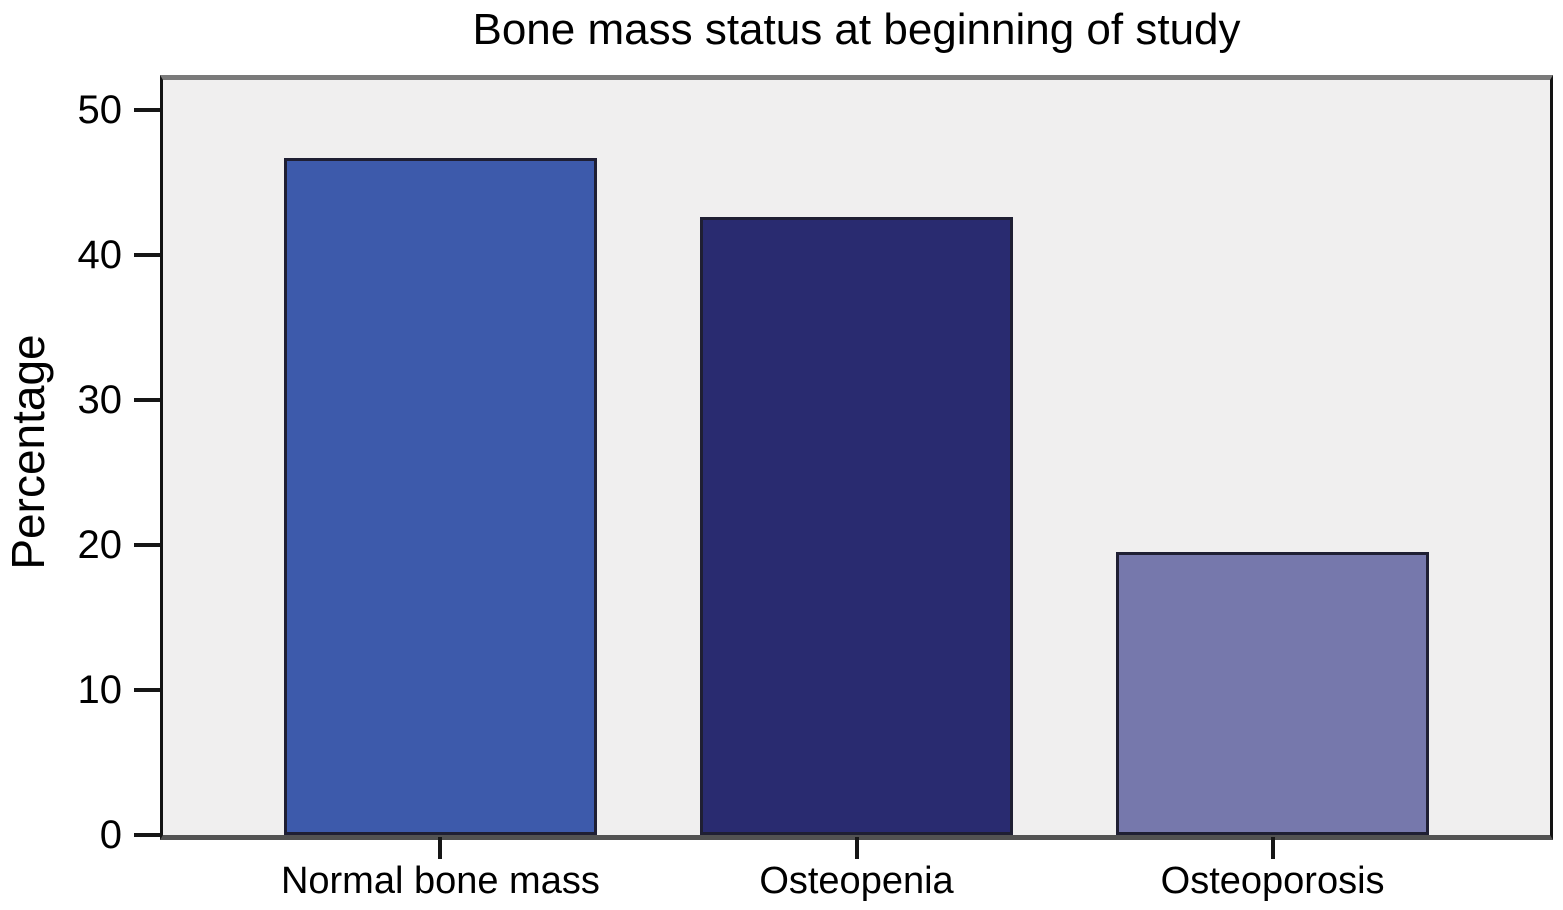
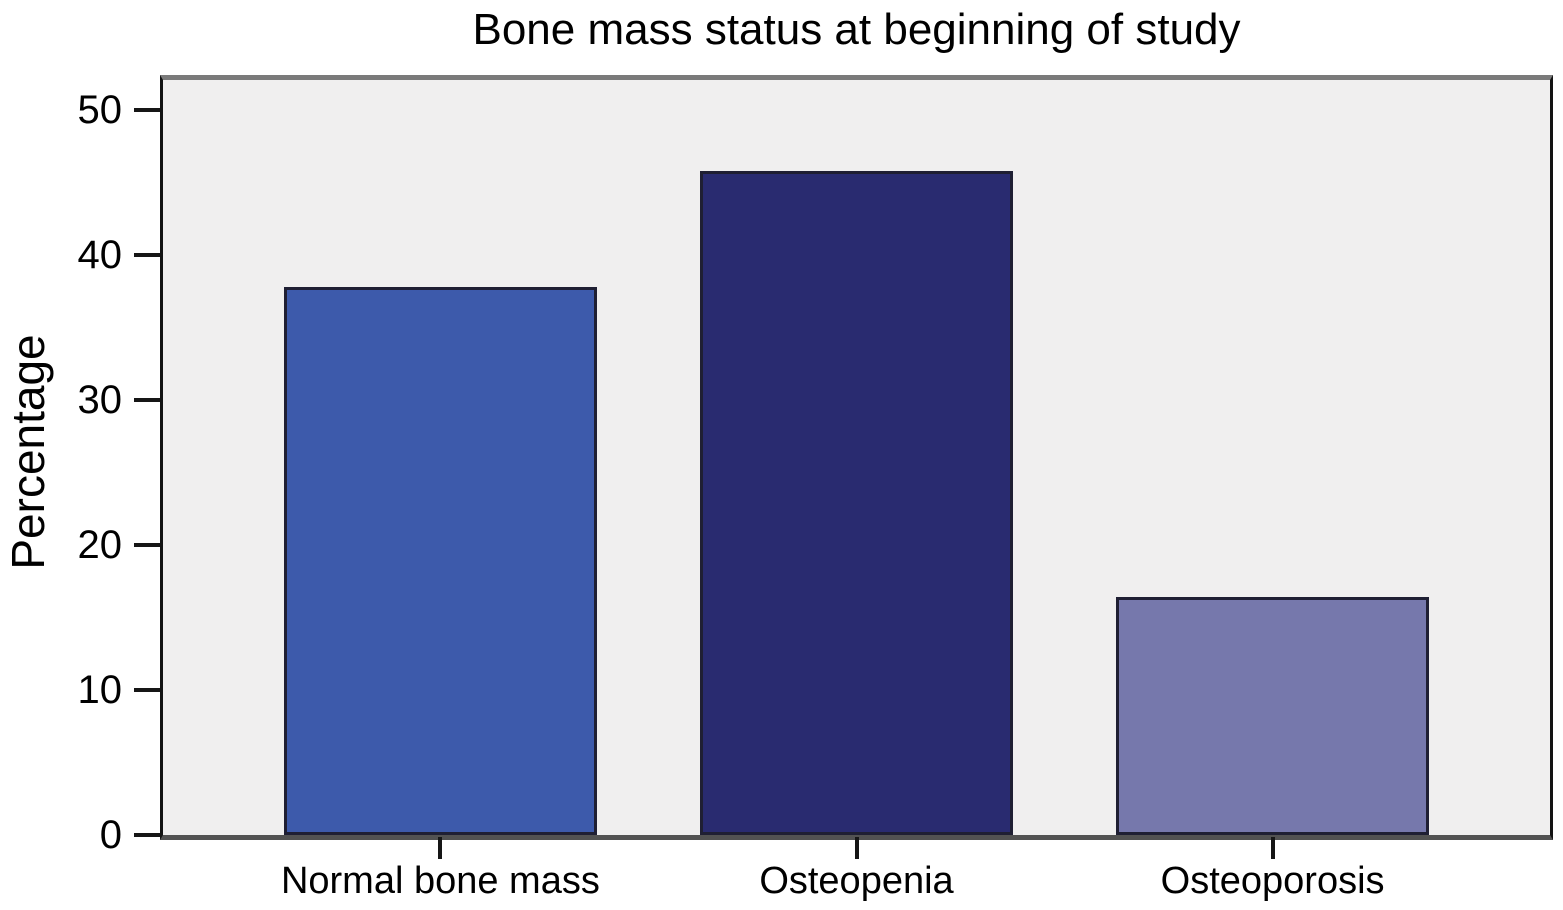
Normal bone mass: 46.7 -> 37.8
Osteopenia: 42.6 -> 45.8
Osteoporosis: 19.5 -> 16.4
